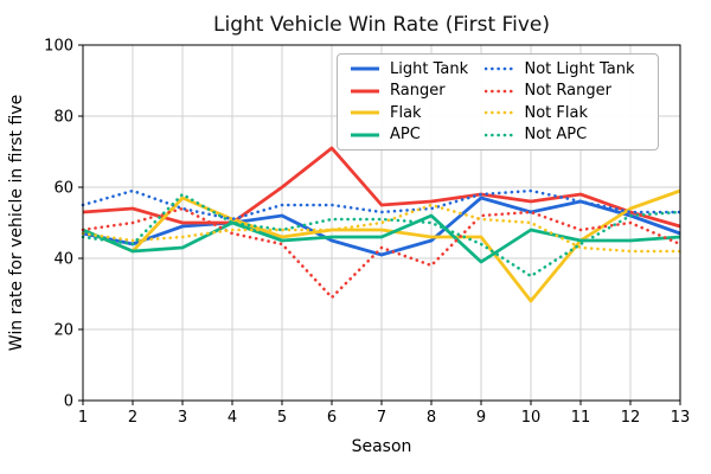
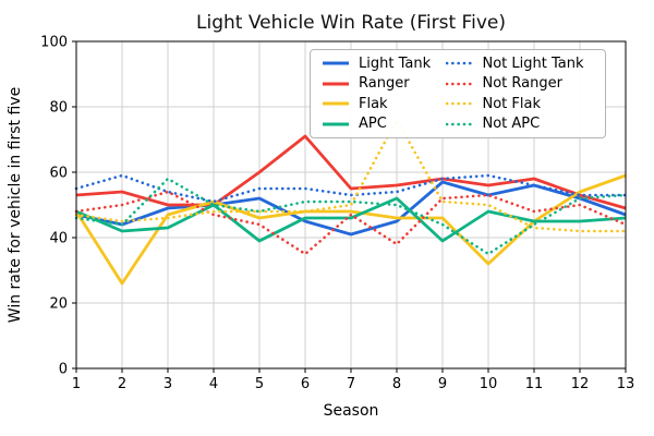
Flak/2: 42 -> 26
Flak/3: 57 -> 47
APC/5: 45 -> 39
Not Ranger/6: 29 -> 35
Not Ranger/7: 43 -> 47
Not Flak/8: 55 -> 76
Flak/10: 28 -> 32
